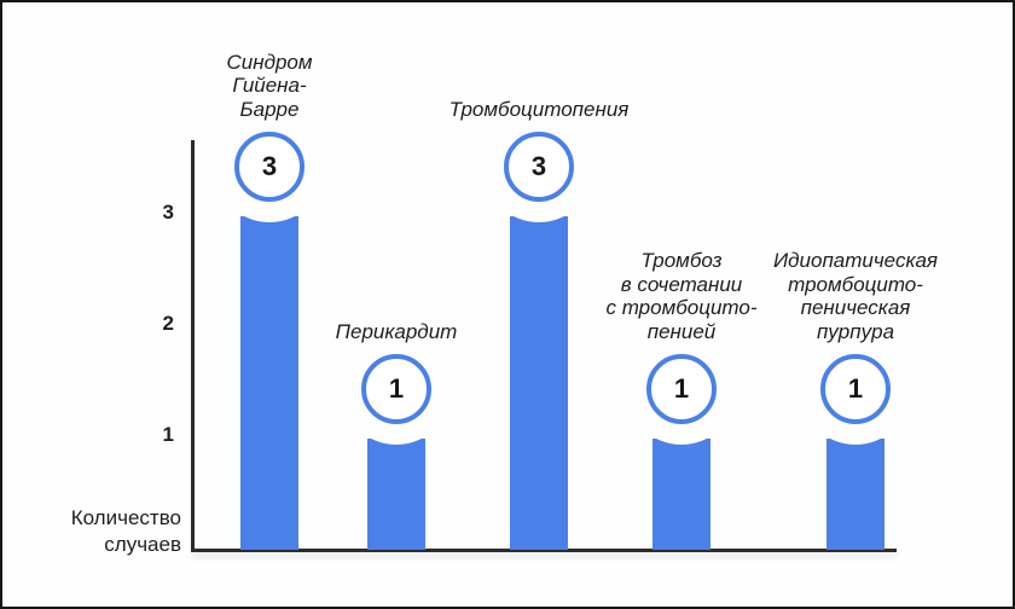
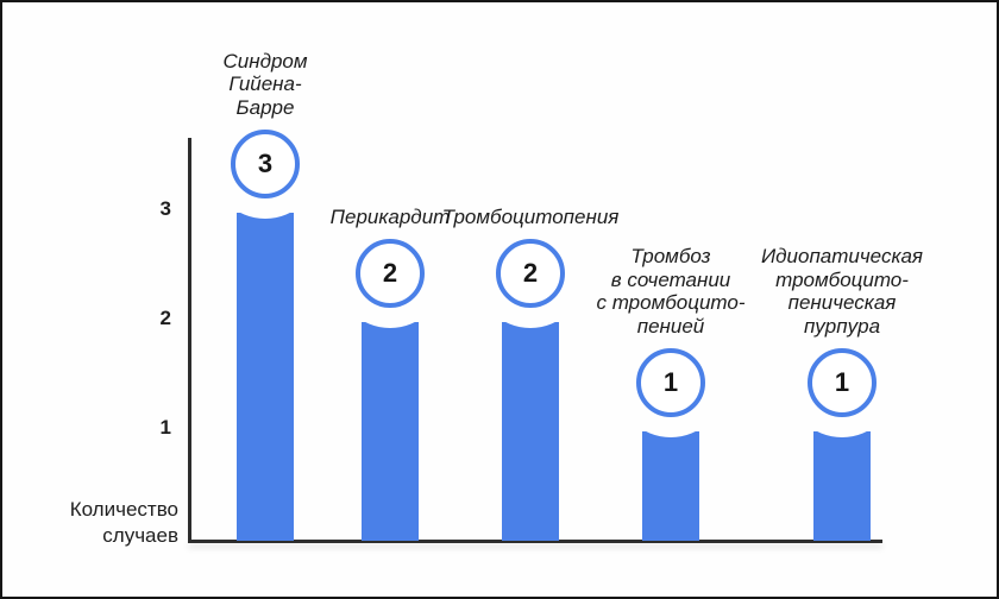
Перикардит: 1 -> 2
Тромбоцитопения: 3 -> 2
